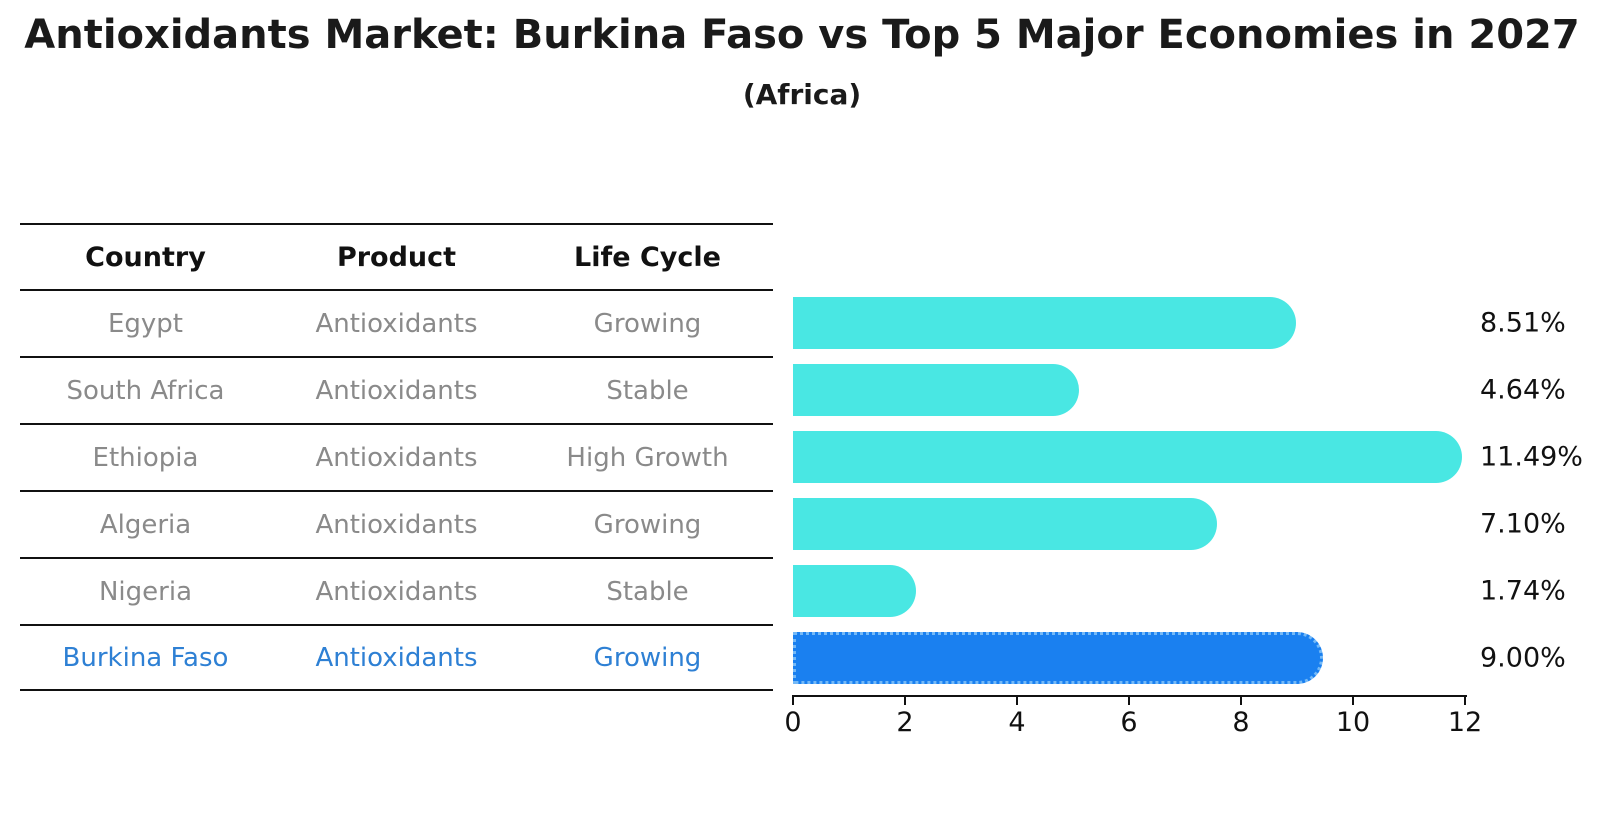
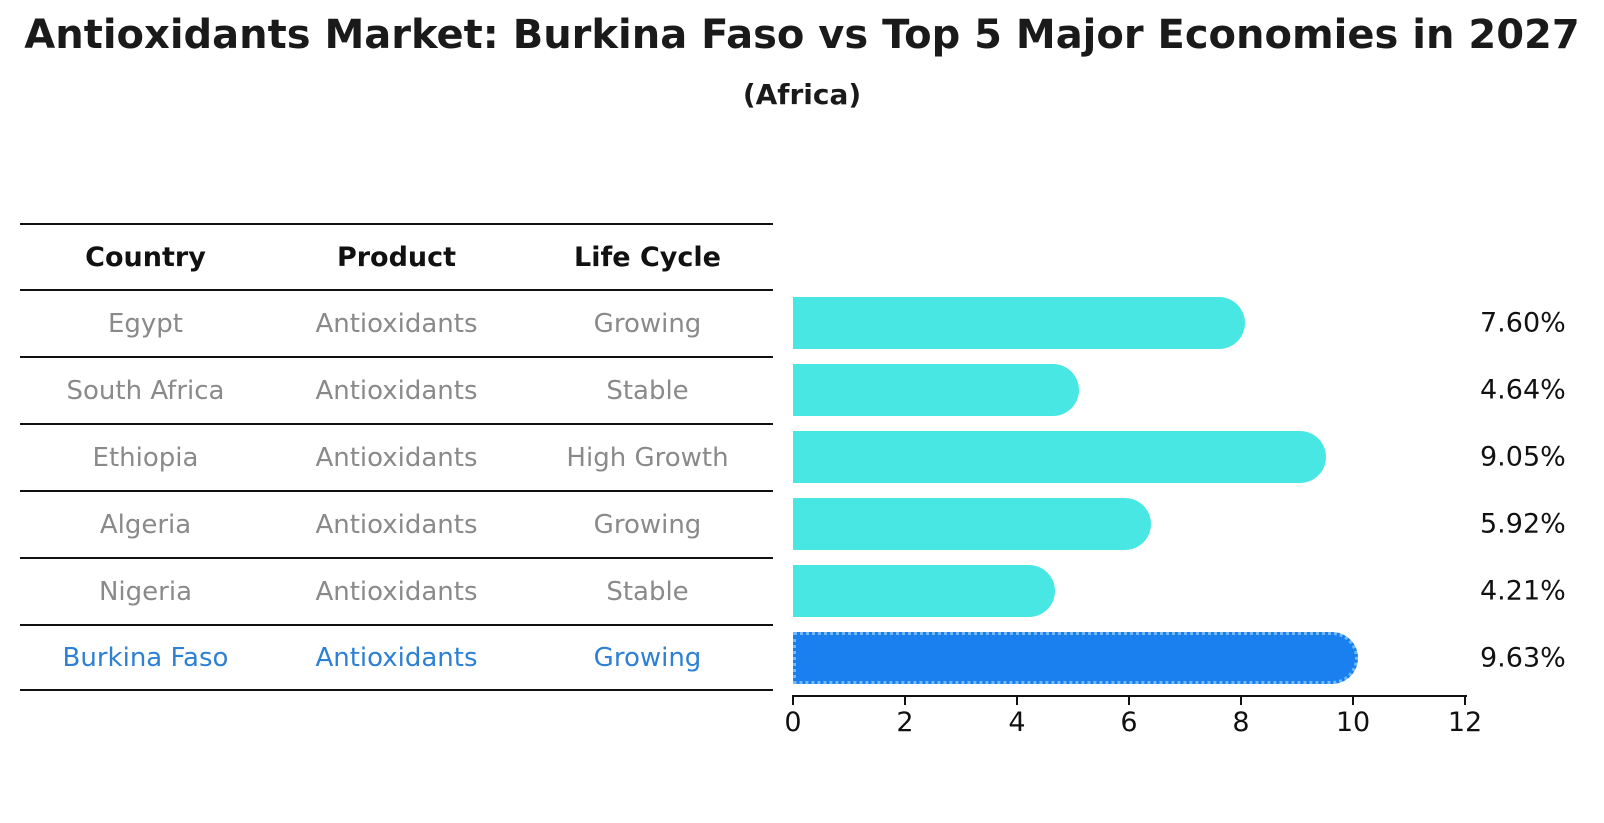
Egypt: 8.51% -> 7.60%
Ethiopia: 11.49% -> 9.05%
Algeria: 7.10% -> 5.92%
Nigeria: 1.74% -> 4.21%
Burkina Faso: 9.00% -> 9.63%
